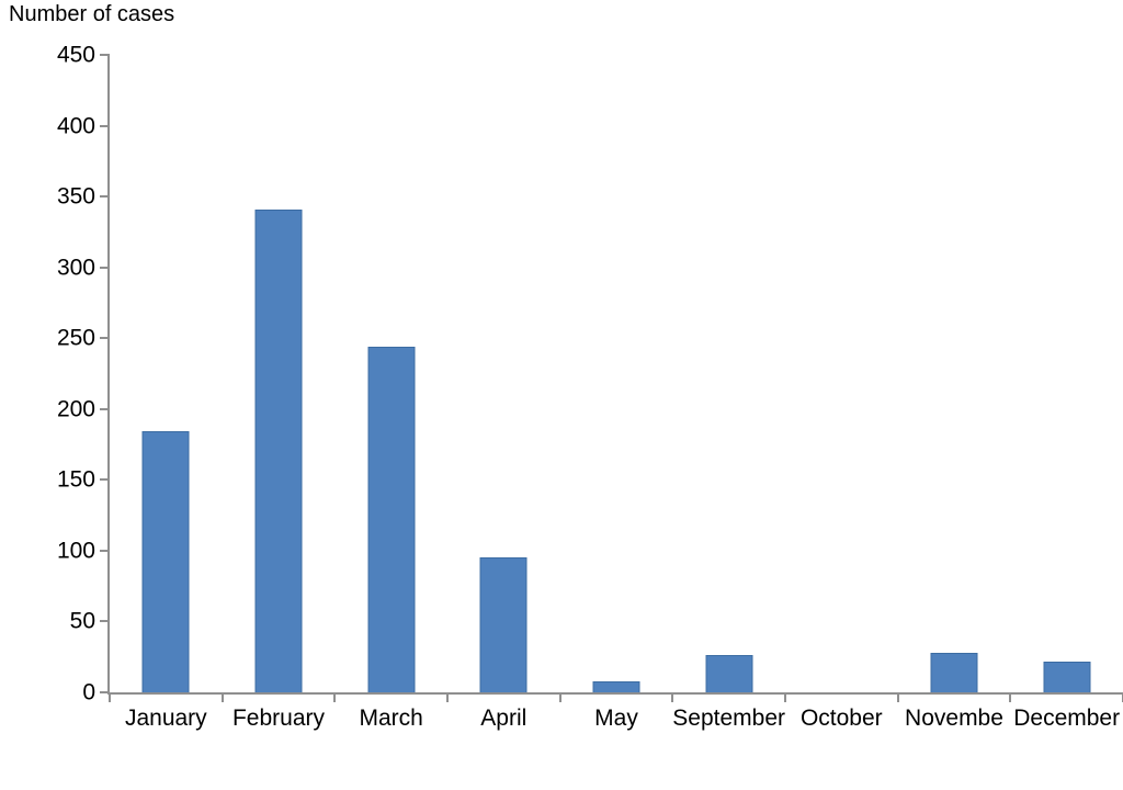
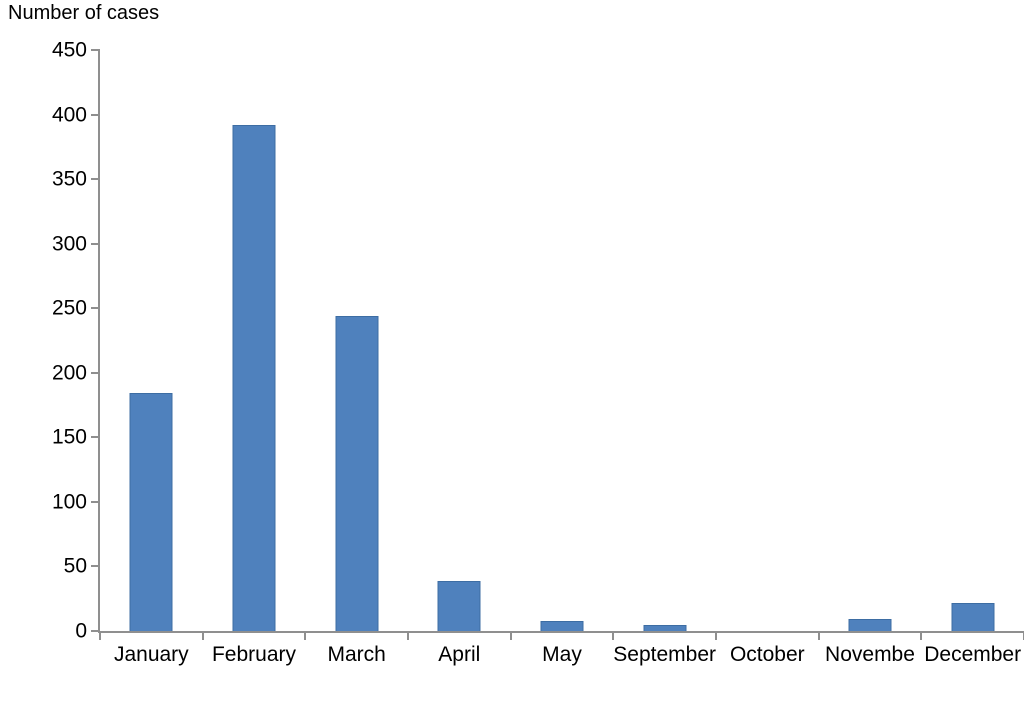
February: 341 -> 392
April: 95 -> 39
September: 26 -> 5
Novembe: 28 -> 9
